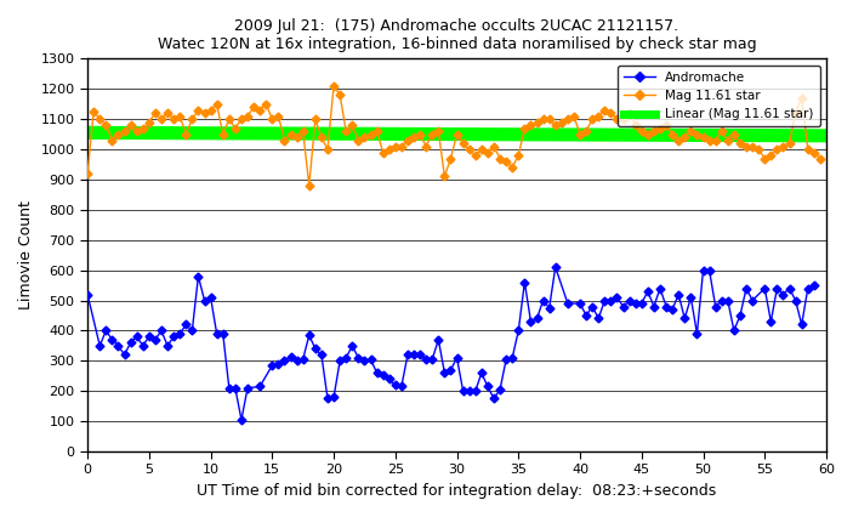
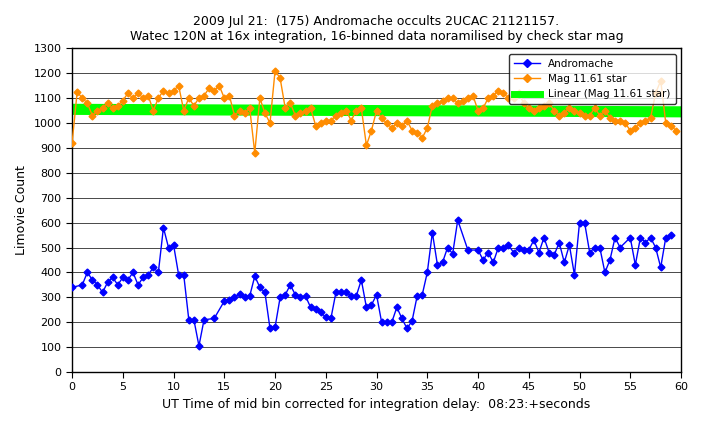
Andromache/0: 520 -> 340
